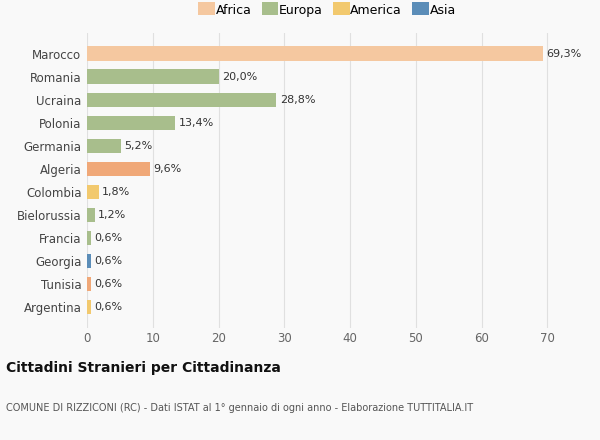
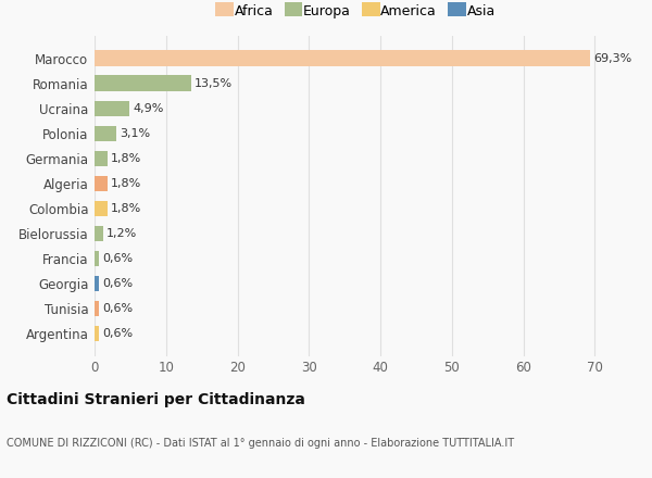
Romania: 20,0% -> 13,5%
Ucraina: 28,8% -> 4,9%
Polonia: 13,4% -> 3,1%
Germania: 5,2% -> 1,8%
Algeria: 9,6% -> 1,8%
